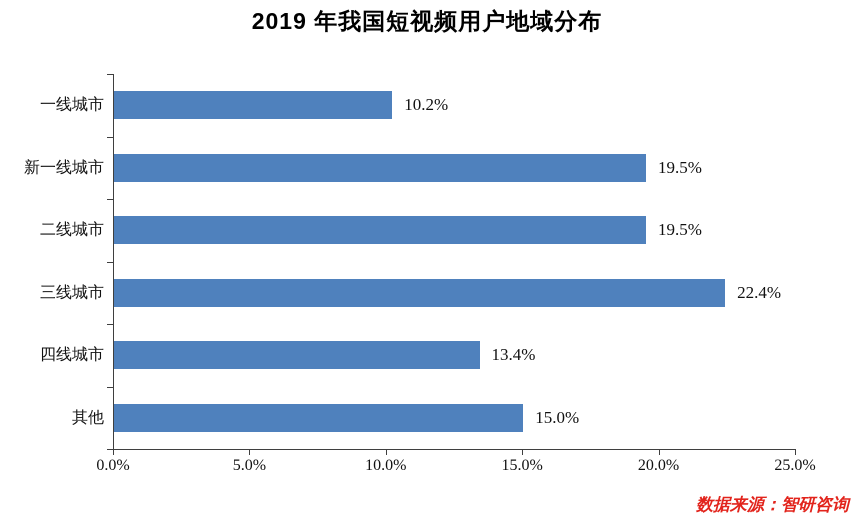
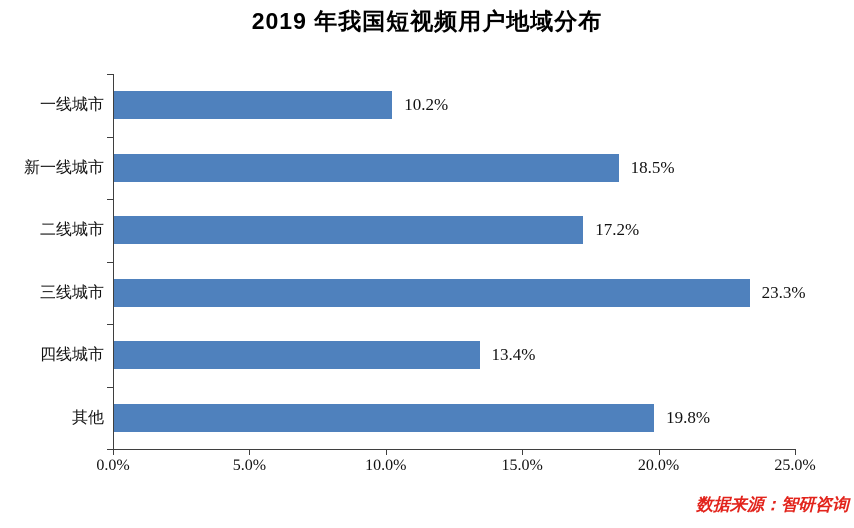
新一线城市: 19.5% -> 18.5%
二线城市: 19.5% -> 17.2%
三线城市: 22.4% -> 23.3%
其他: 15.0% -> 19.8%
